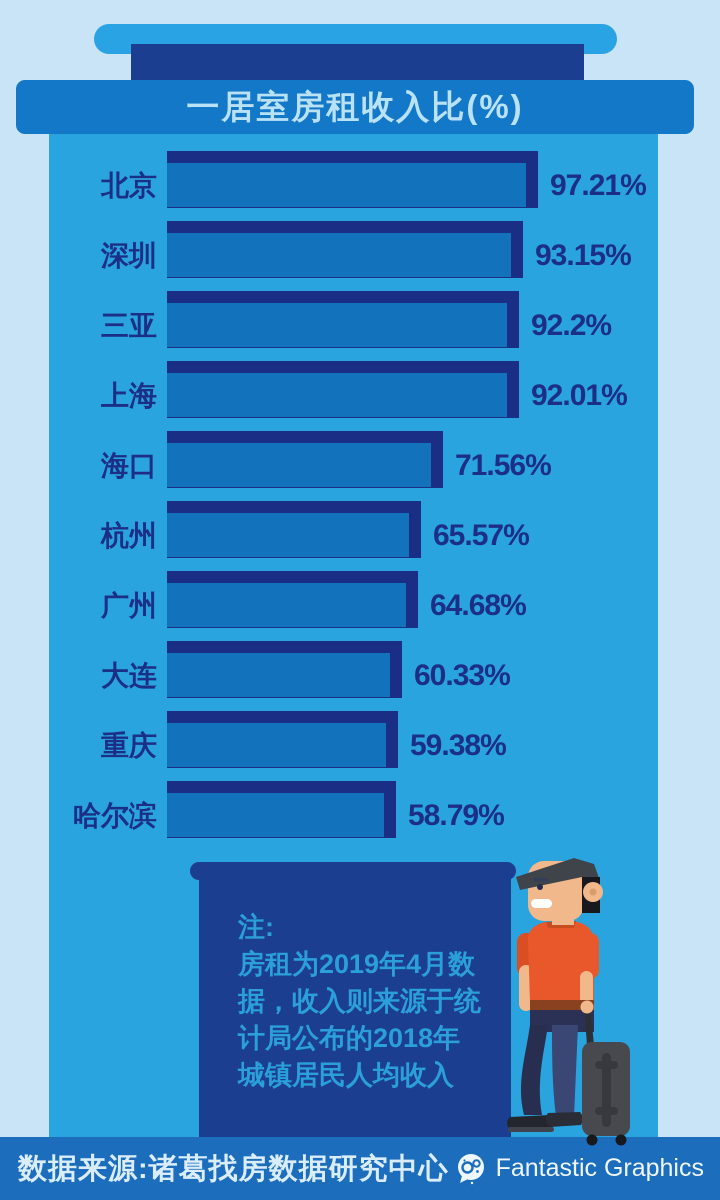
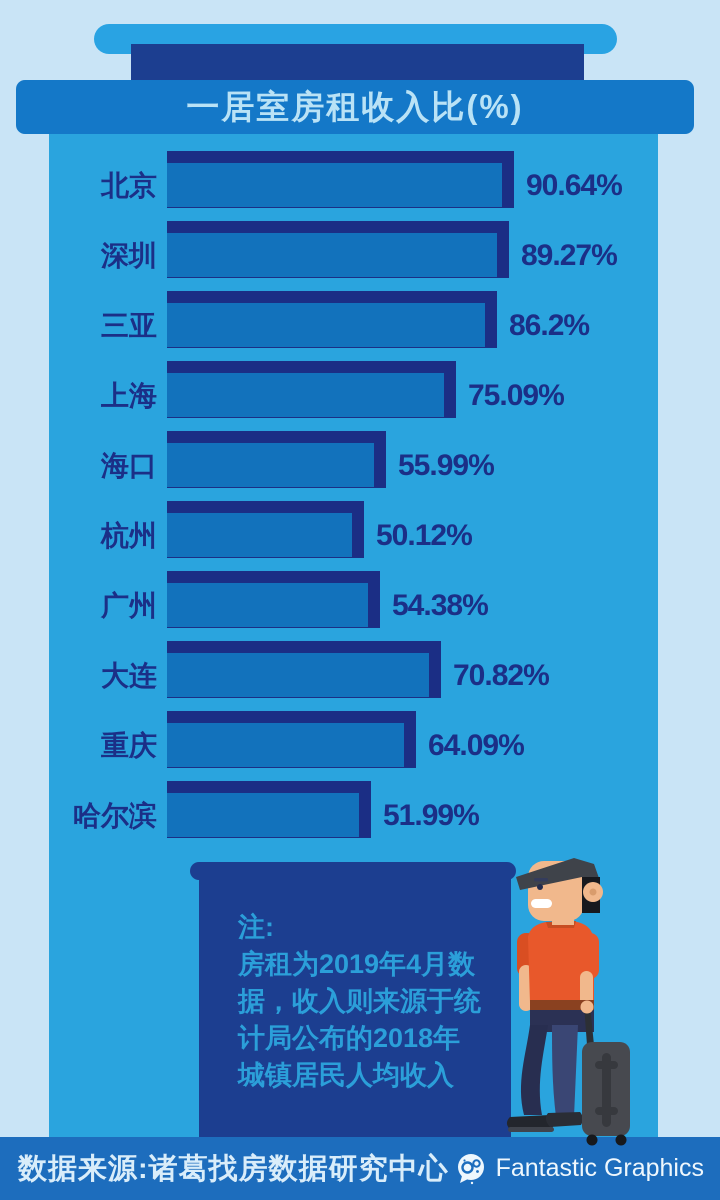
北京: 97.21% -> 90.64%
深圳: 93.15% -> 89.27%
三亚: 92.2% -> 86.2%
上海: 92.01% -> 75.09%
海口: 71.56% -> 55.99%
杭州: 65.57% -> 50.12%
广州: 64.68% -> 54.38%
大连: 60.33% -> 70.82%
重庆: 59.38% -> 64.09%
哈尔滨: 58.79% -> 51.99%
